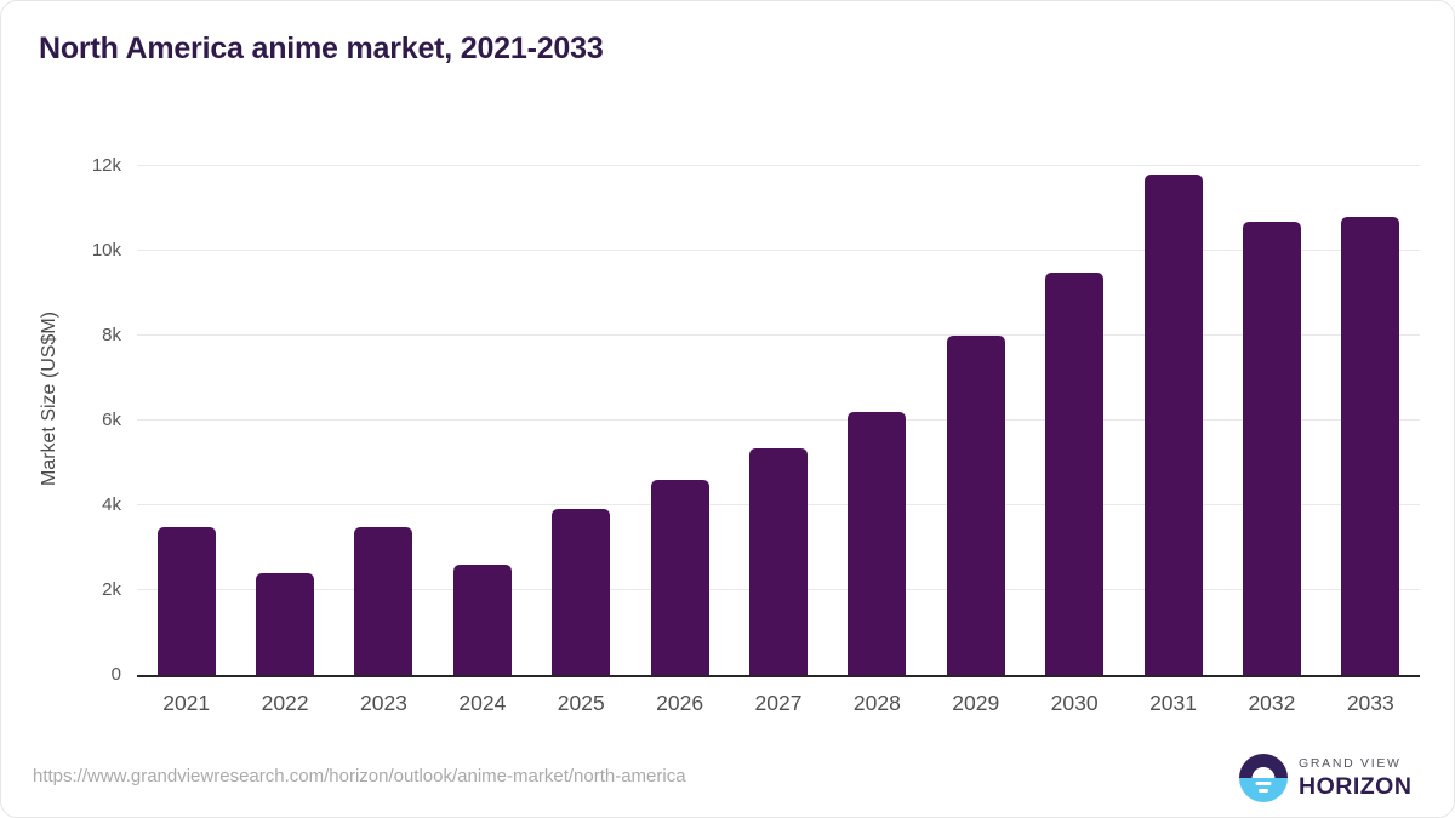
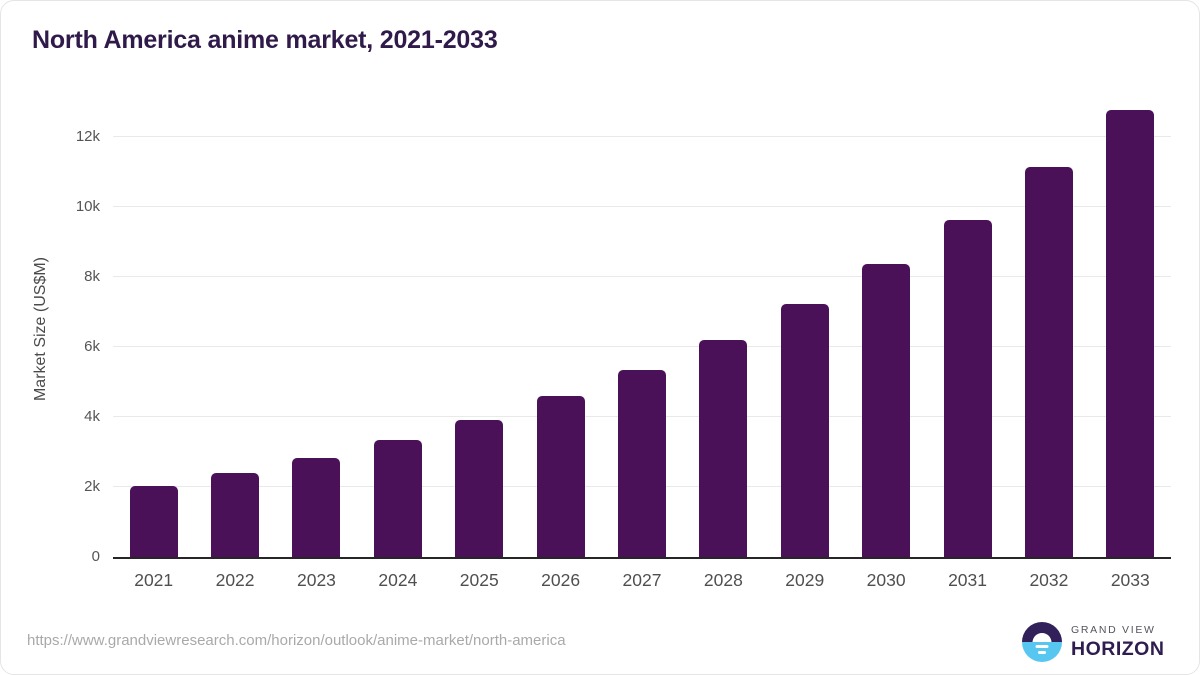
2021: 3.5k -> 2.0k
2023: 3.5k -> 2.8k
2024: 2.6k -> 3.3k
2029: 8.0k -> 7.2k
2030: 9.5k -> 8.4k
2031: 11.8k -> 9.6k
2032: 10.7k -> 11.1k
2033: 10.8k -> 12.8k
